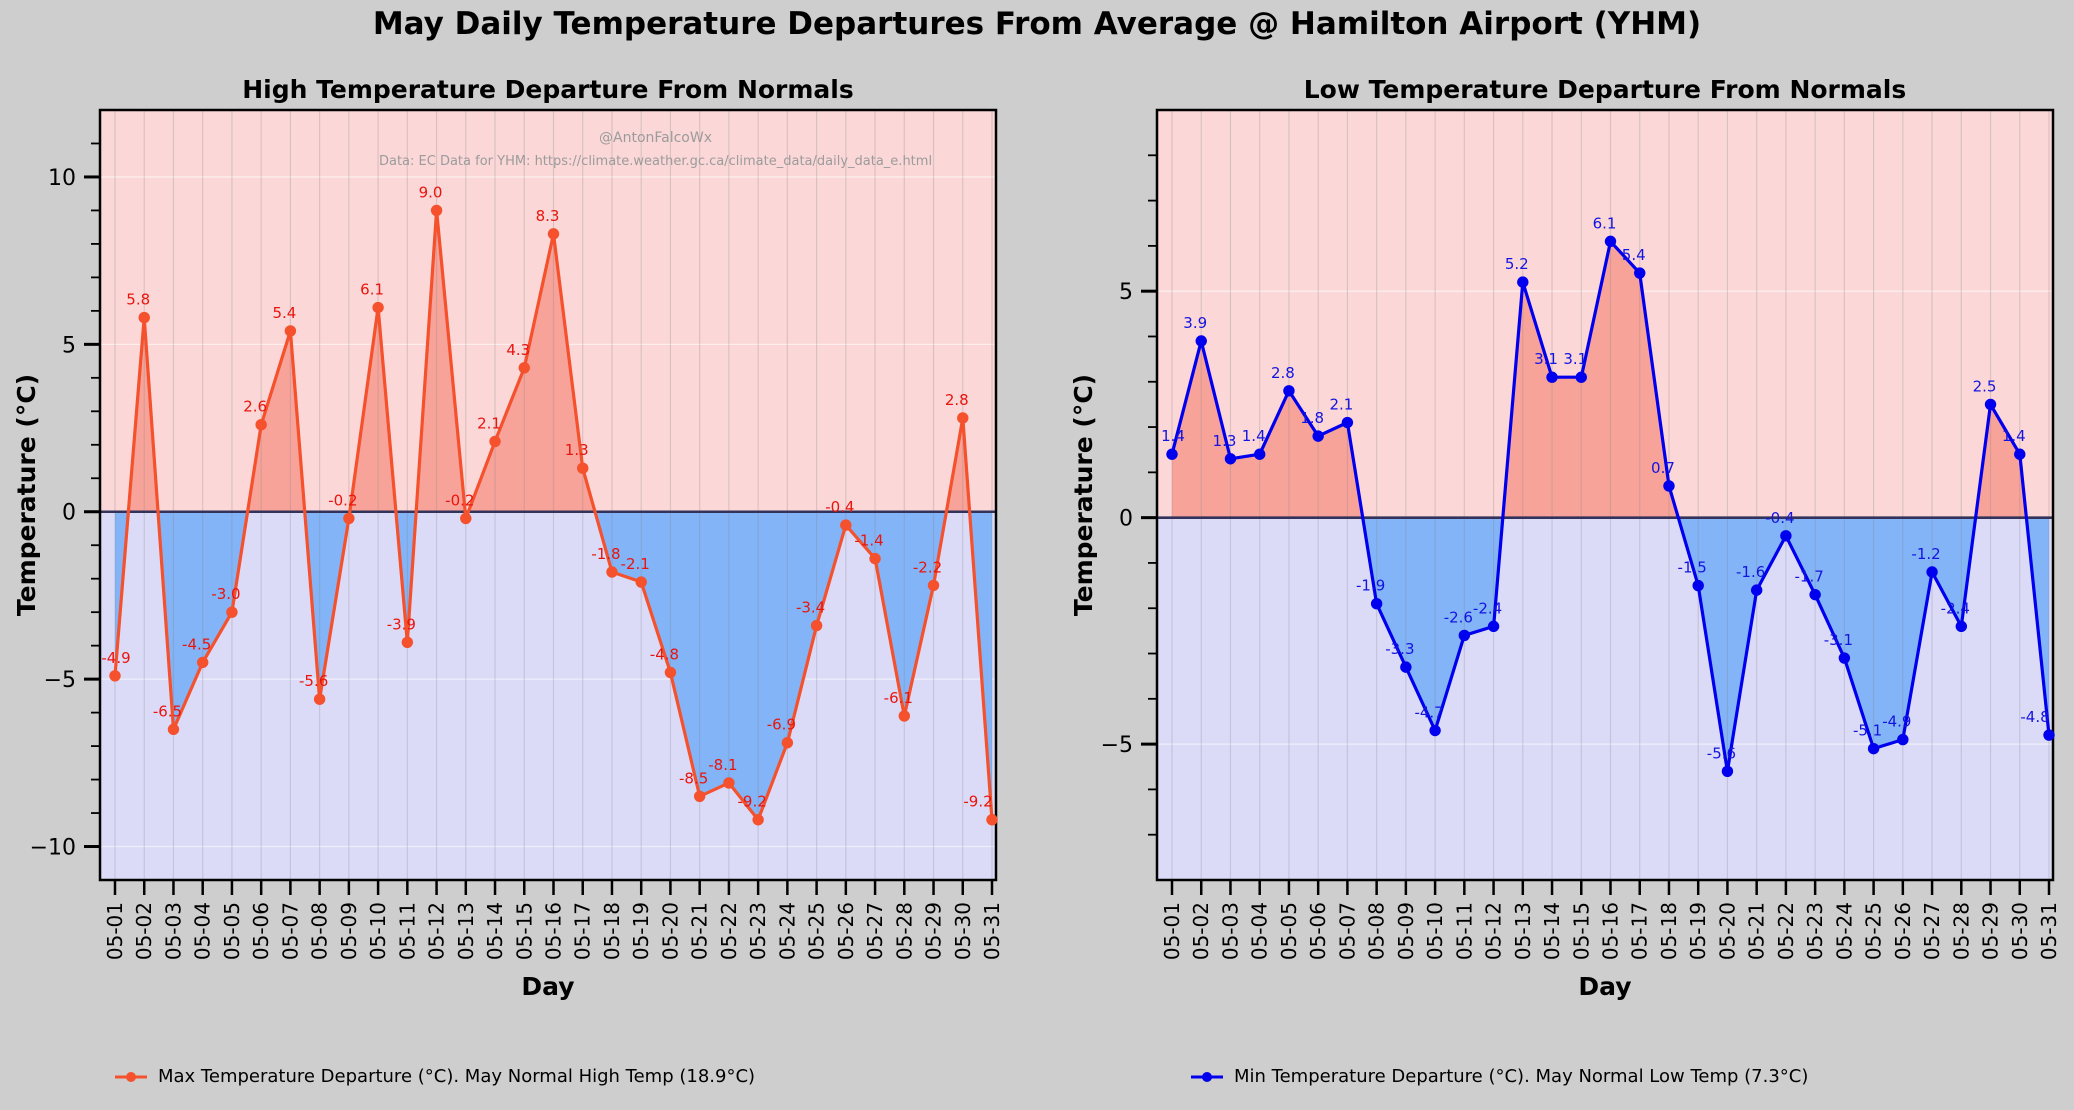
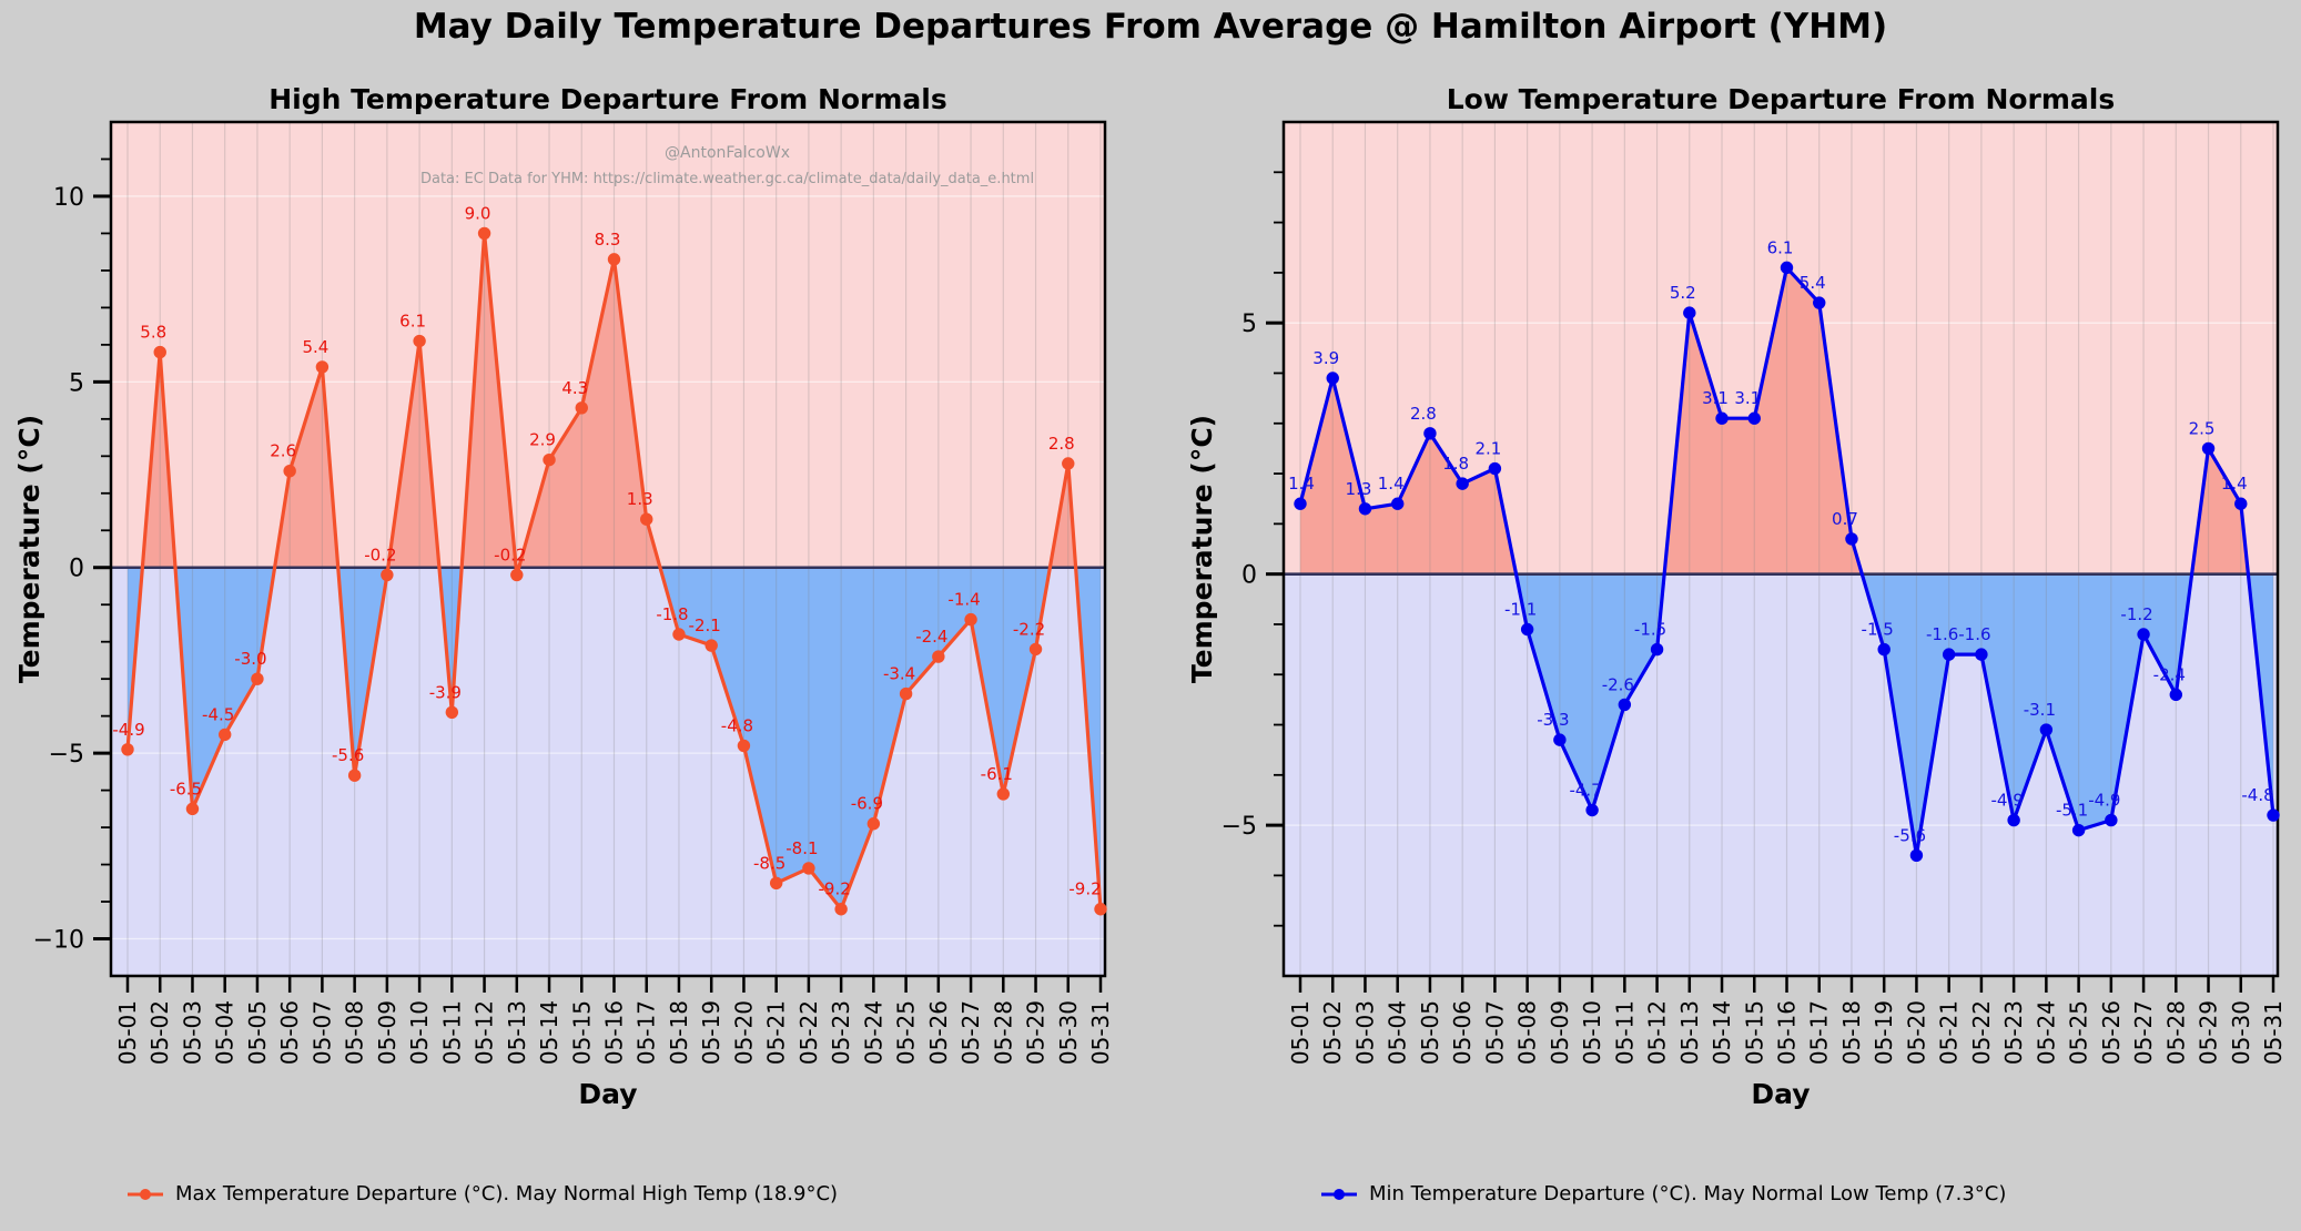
High Temperature Departure From Normals/05-14: 2.1 -> 2.9
High Temperature Departure From Normals/05-26: -0.4 -> -2.4
Low Temperature Departure From Normals/05-08: -1.9 -> -1.1
Low Temperature Departure From Normals/05-12: -2.4 -> -1.5
Low Temperature Departure From Normals/05-22: -0.4 -> -1.6
Low Temperature Departure From Normals/05-23: -1.7 -> -4.9
